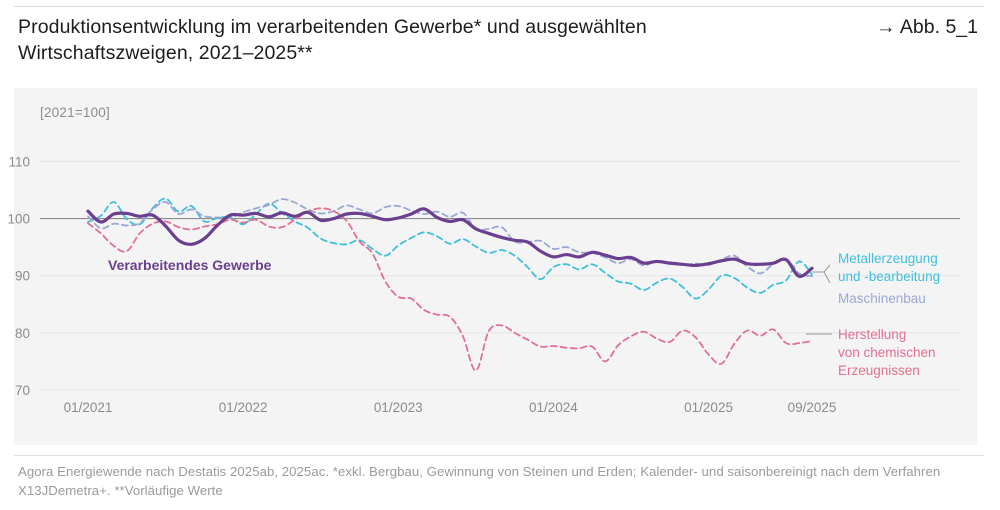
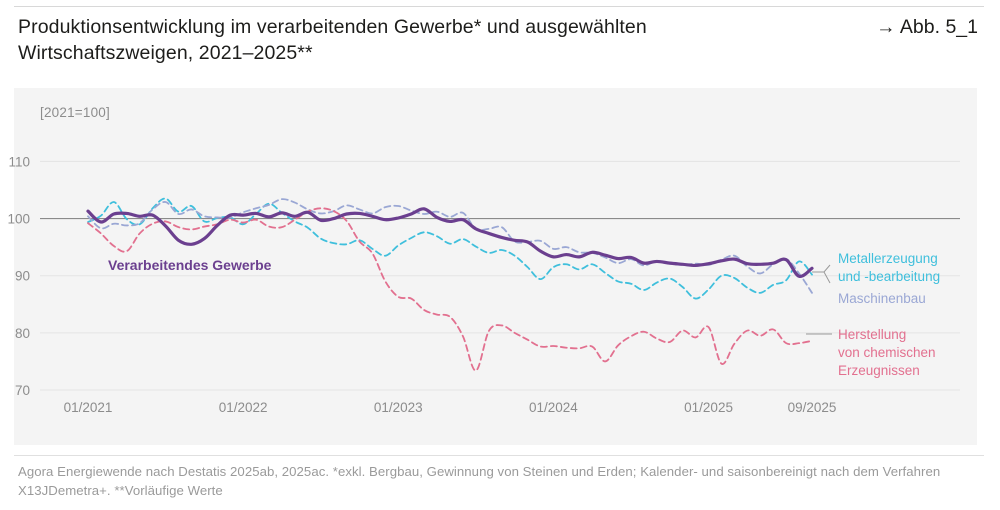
Herstellung von chemischen Erzeugnissen/01/2025: 76 -> 81
Maschinenbau/09/2025: 90 -> 87
